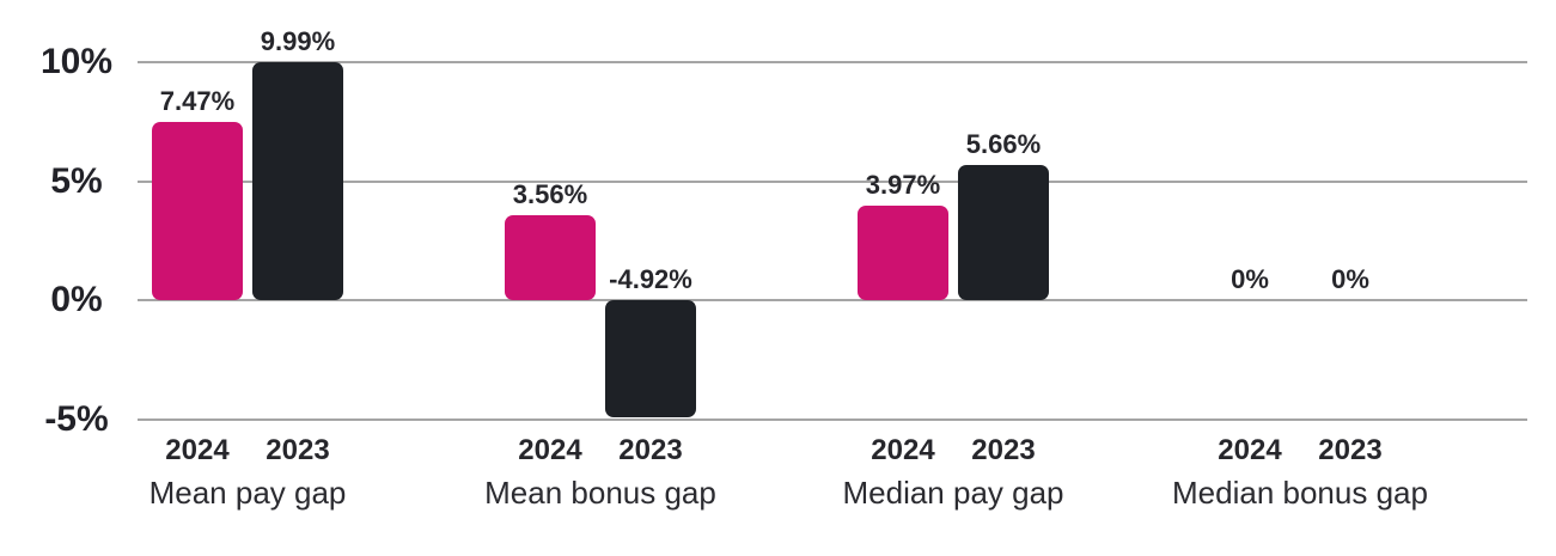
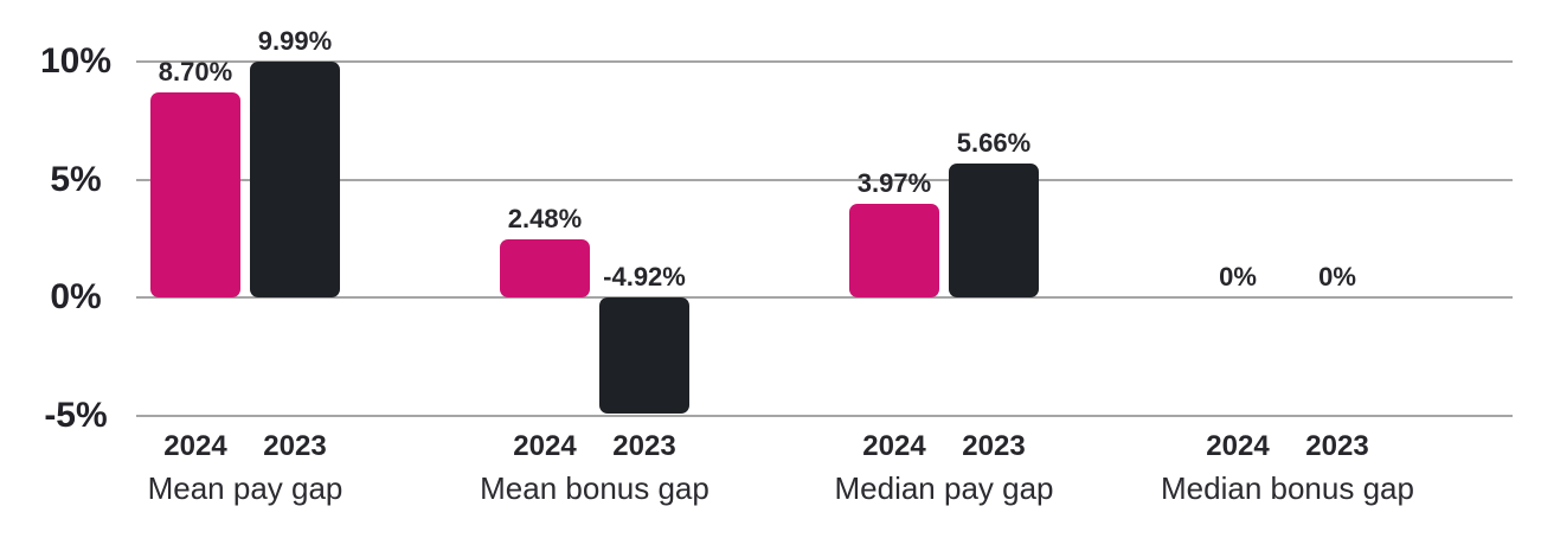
2024/Mean pay gap: 7.47% -> 8.70%
2024/Mean bonus gap: 3.56% -> 2.48%
